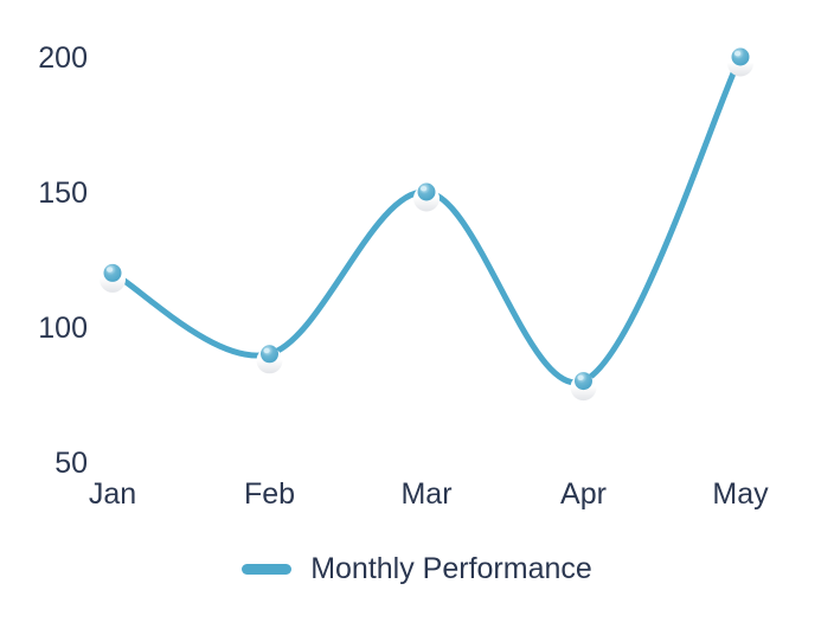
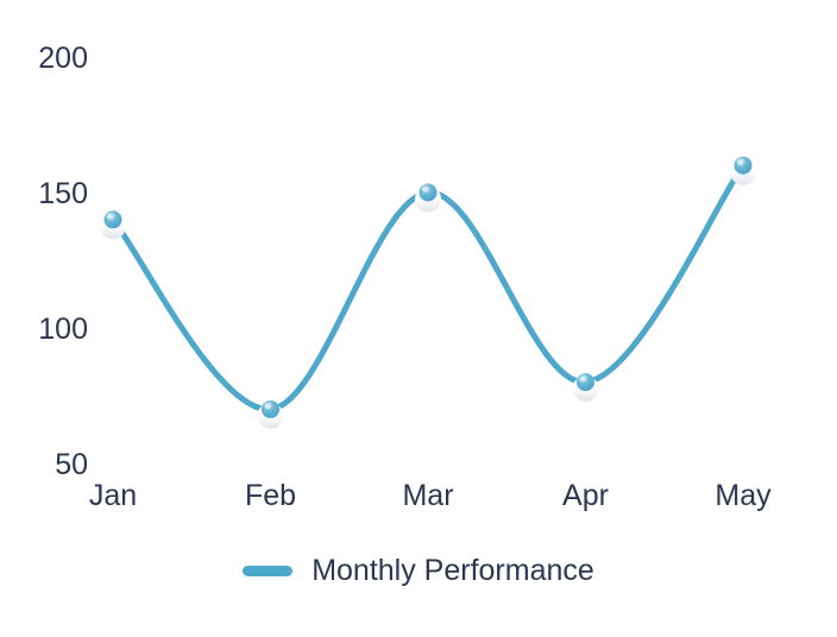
Jan: 120 -> 140
Feb: 90 -> 70
May: 200 -> 160
